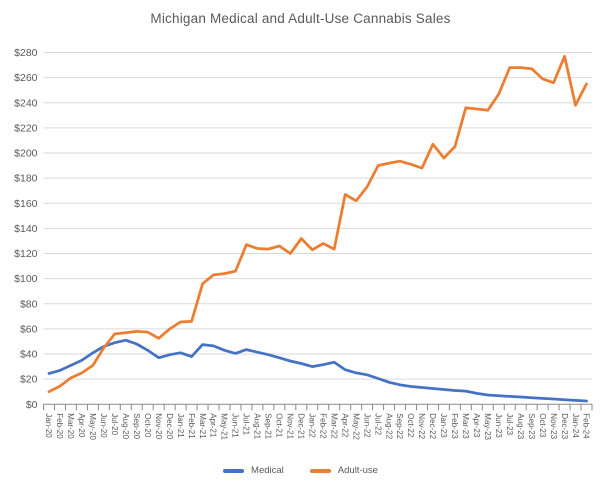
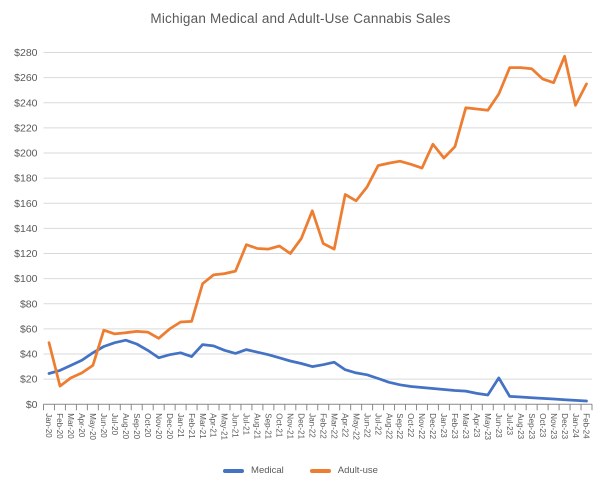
Adult-use/Jan-20: $10 -> $49
Adult-use/Jun-20: $45 -> $59
Adult-use/Jan-22: $123 -> $154
Medical/Jun-23: $7 -> $21
